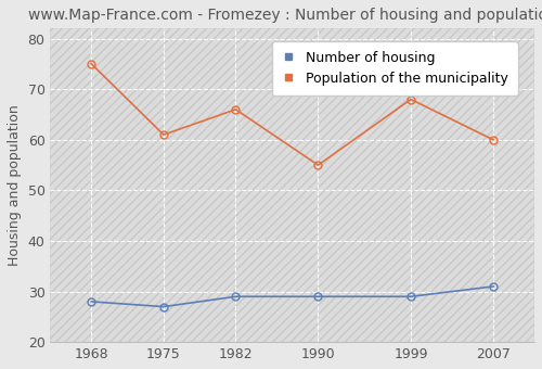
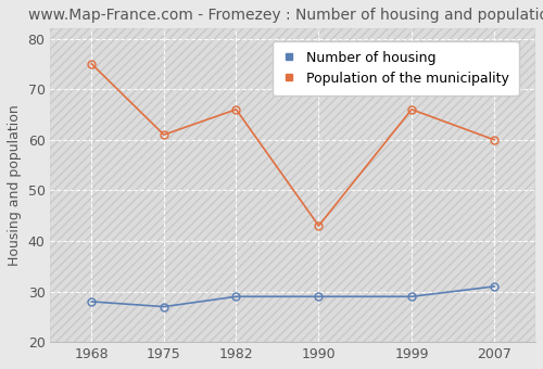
Population of the municipality/1990: 55 -> 43
Population of the municipality/1999: 68 -> 66
